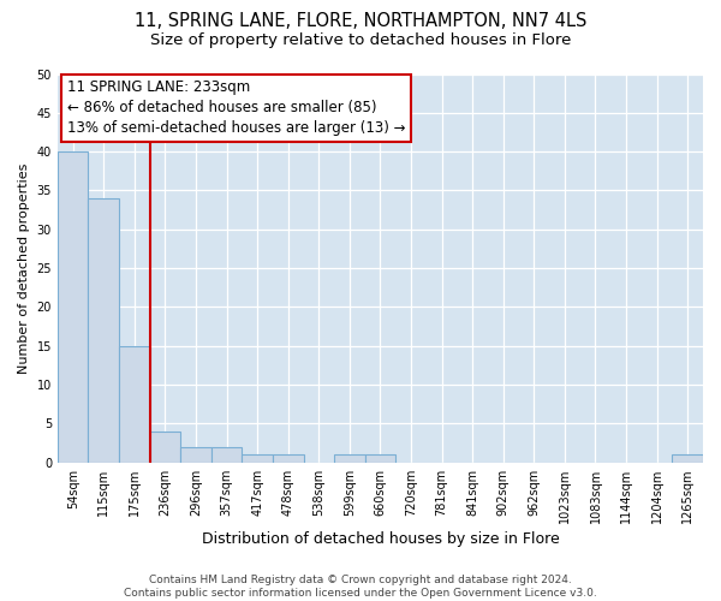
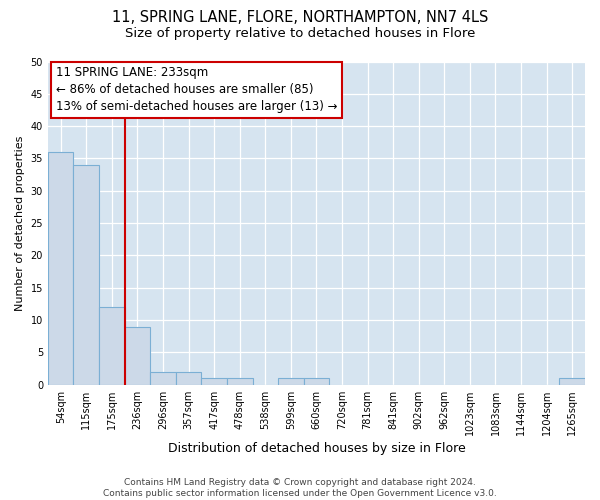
54sqm: 40 -> 36
175sqm: 15 -> 12
236sqm: 4 -> 9
